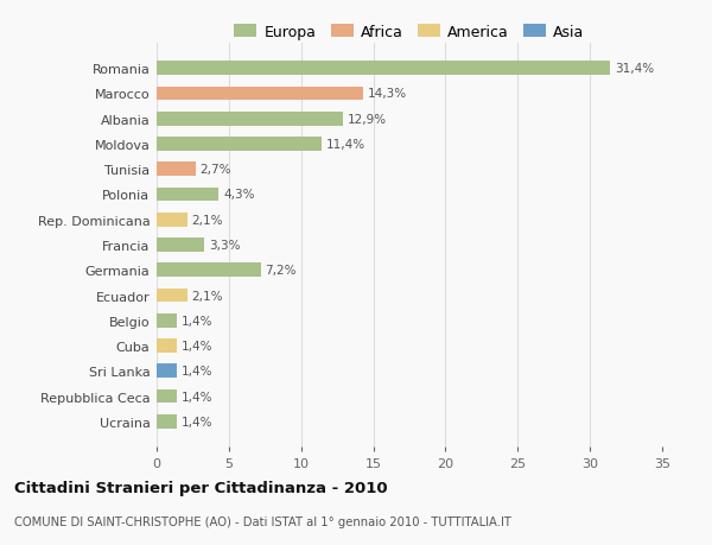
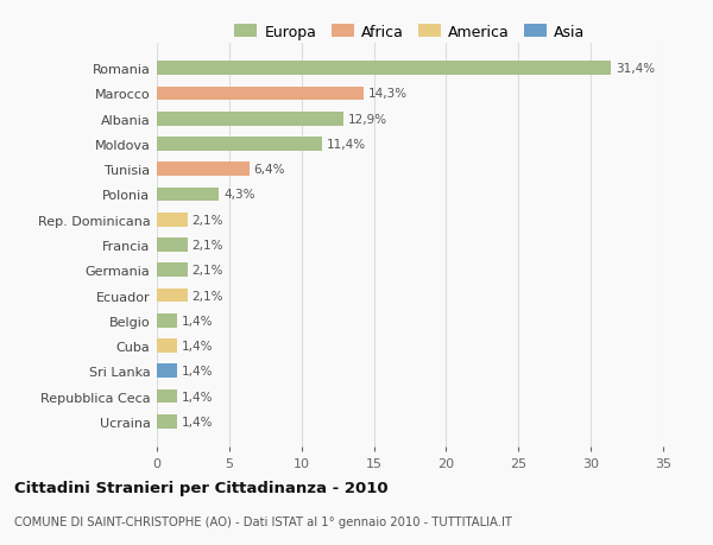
Tunisia: 2,7% -> 6,4%
Francia: 3,3% -> 2,1%
Germania: 7,2% -> 2,1%
